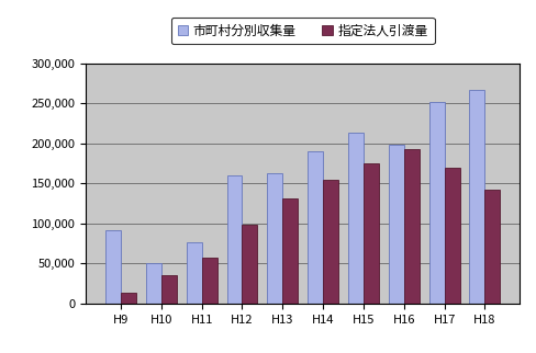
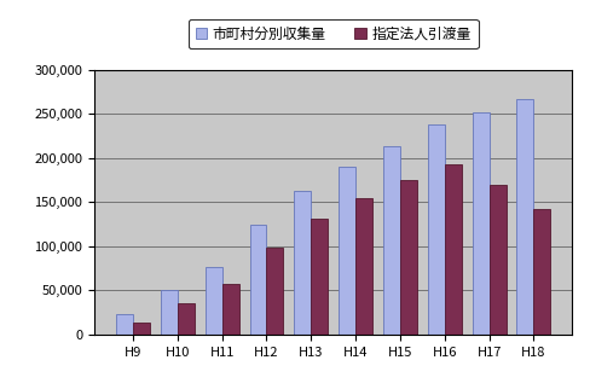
市町村分別収集量/H9: 92,000 -> 23,000
市町村分別収集量/H12: 160,000 -> 125,000
市町村分別収集量/H16: 198,000 -> 238,000
